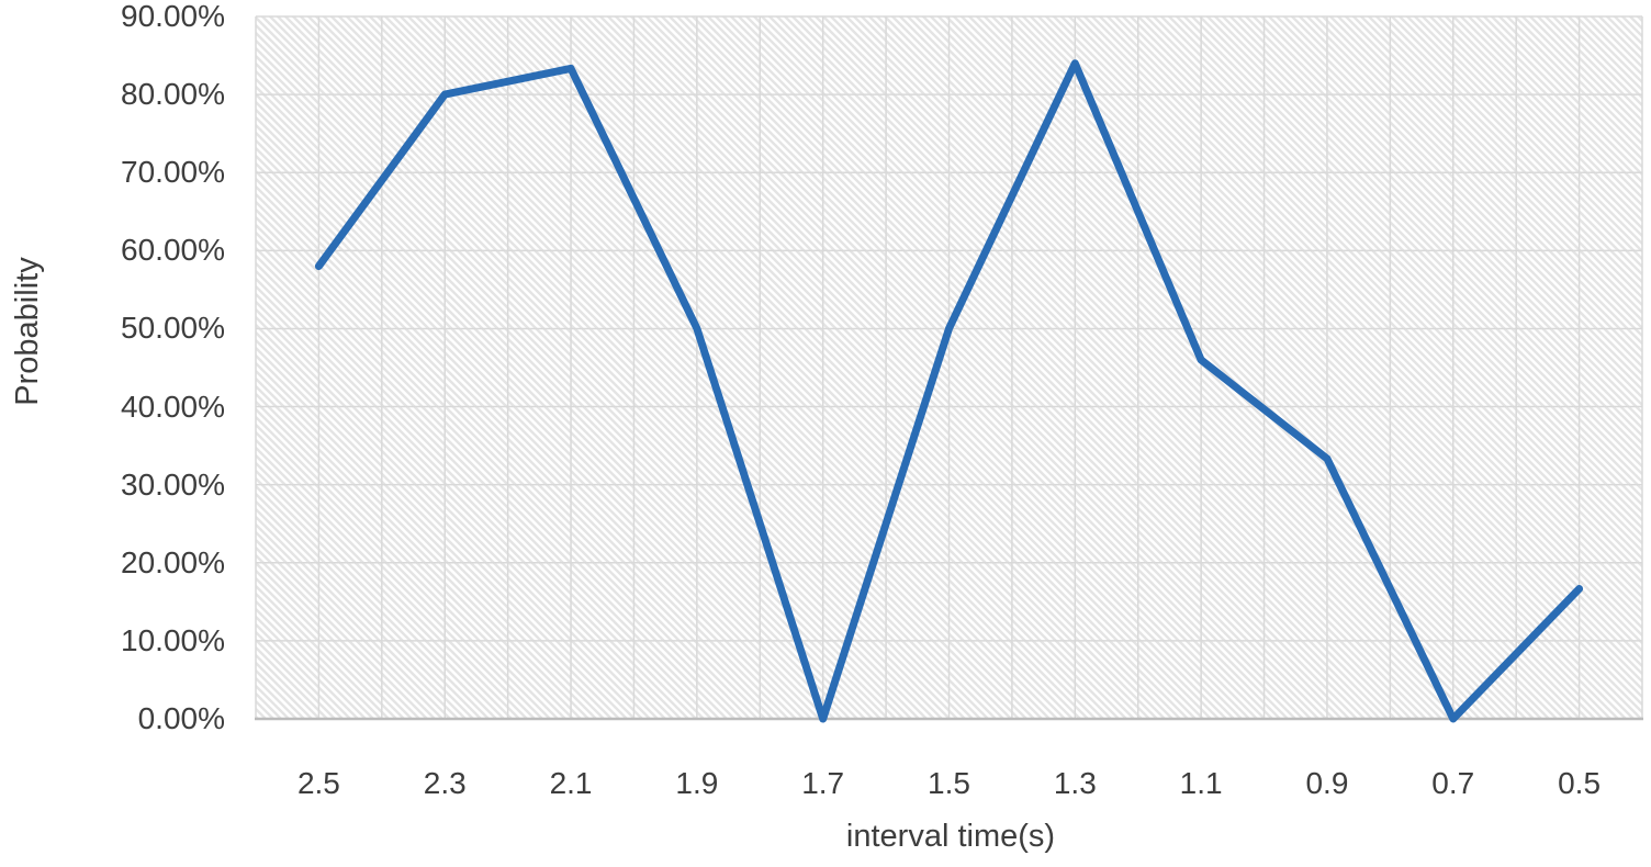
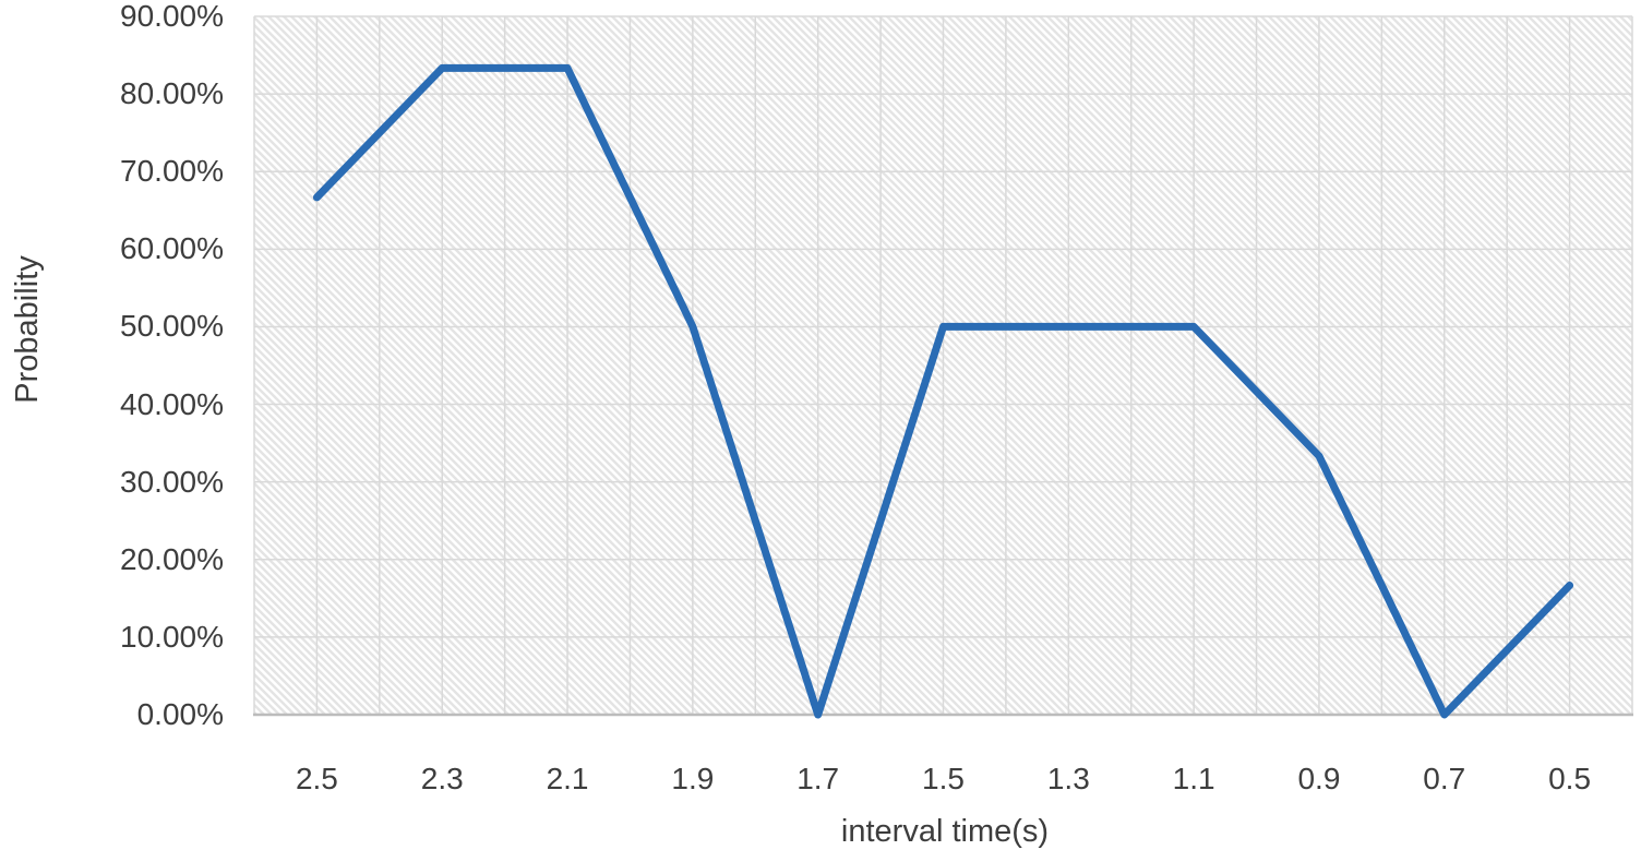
2.5: 58% -> 67%
2.3: 80% -> 83%
1.3: 84% -> 50%
1.1: 46% -> 50%
